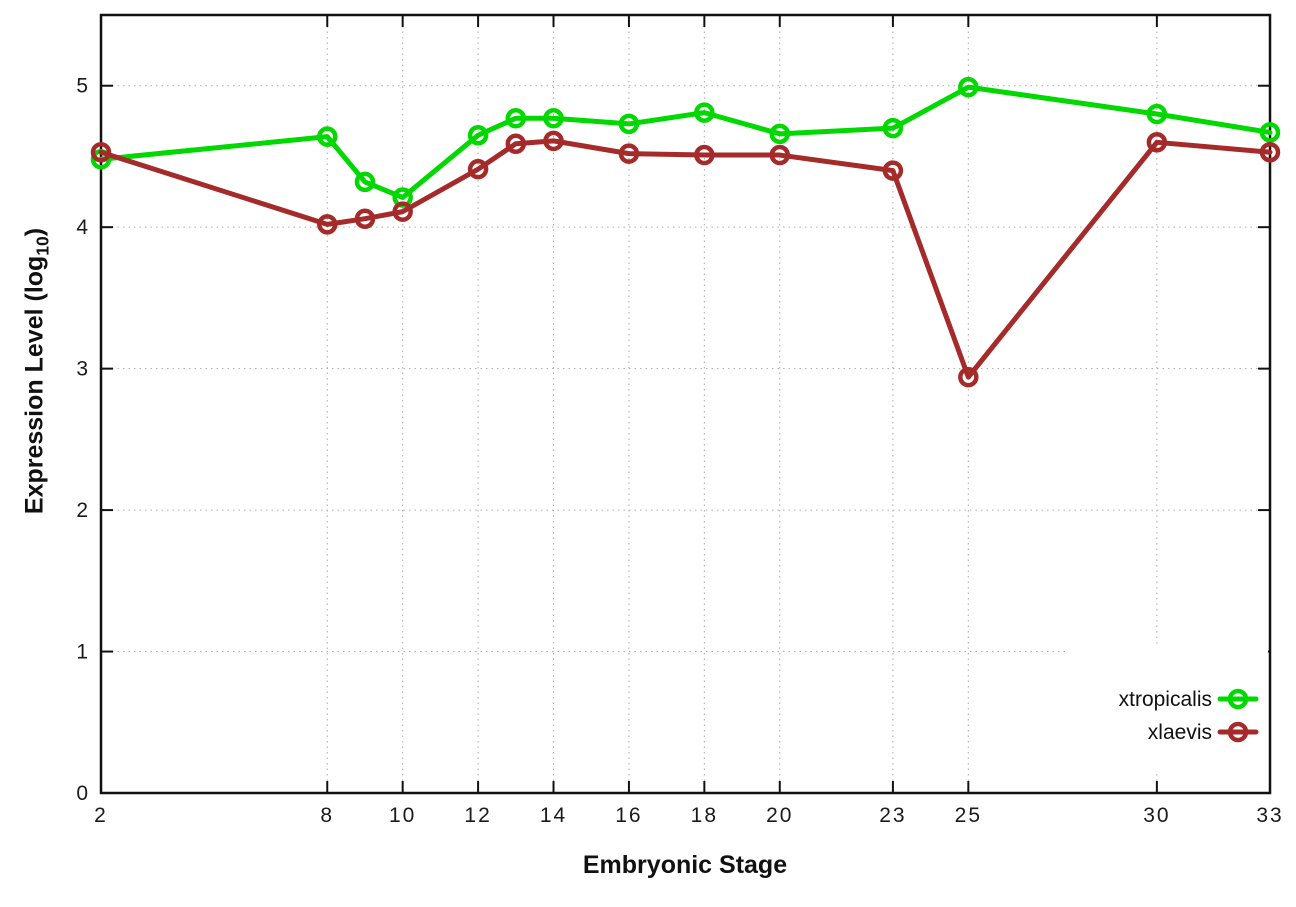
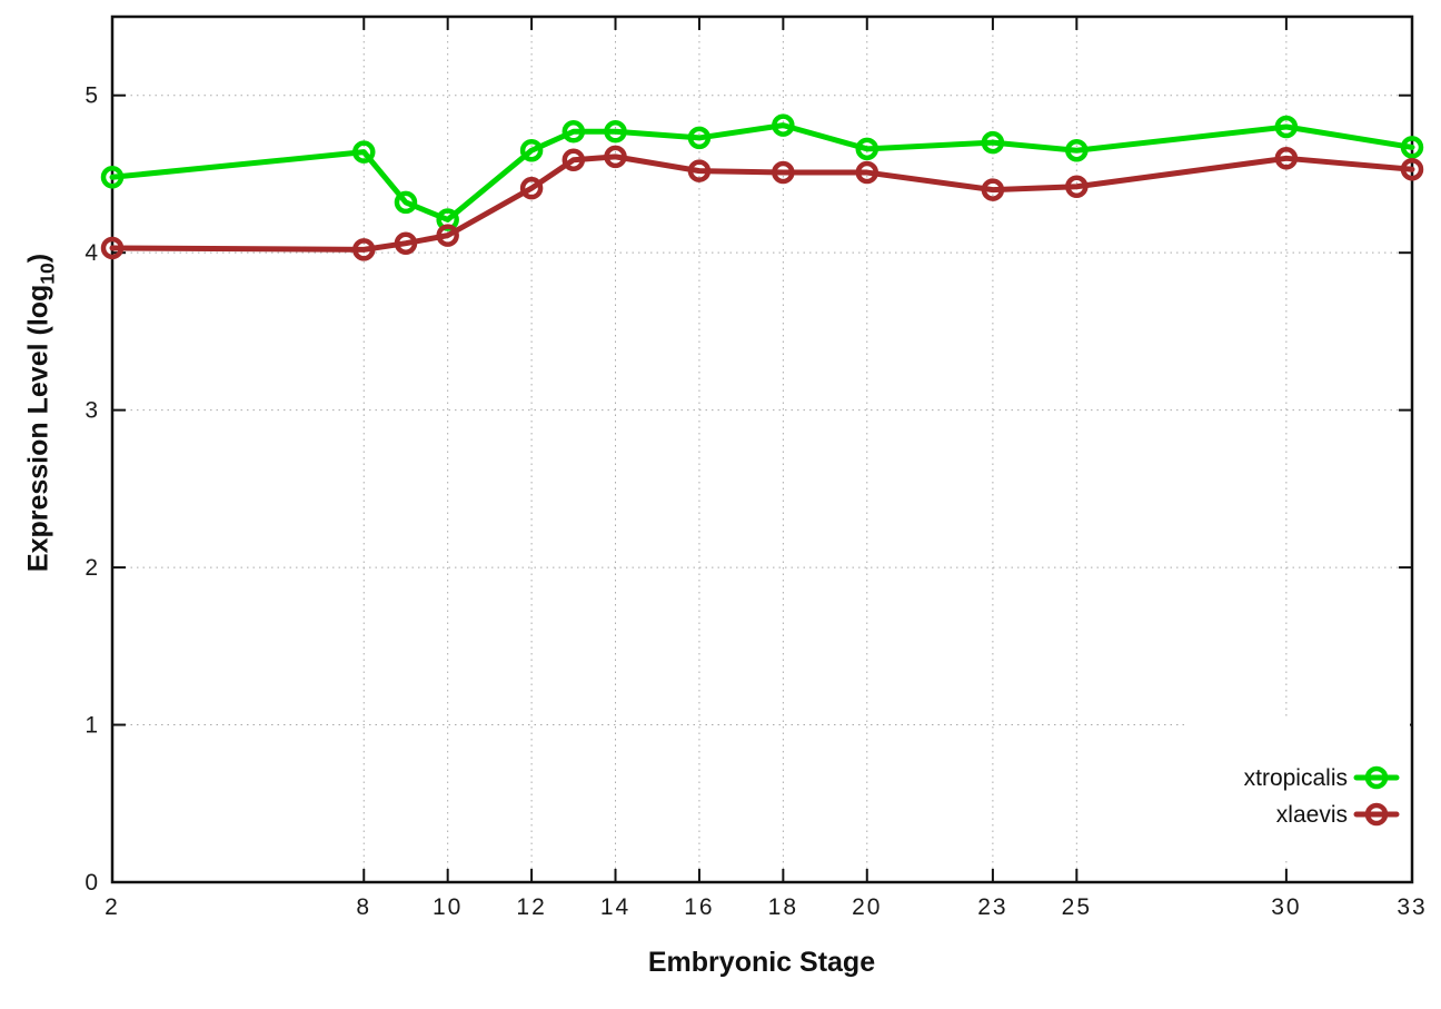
xlaevis/2: 4.53 -> 4.03
xtropicalis/25: 4.99 -> 4.65
xlaevis/25: 2.94 -> 4.42
